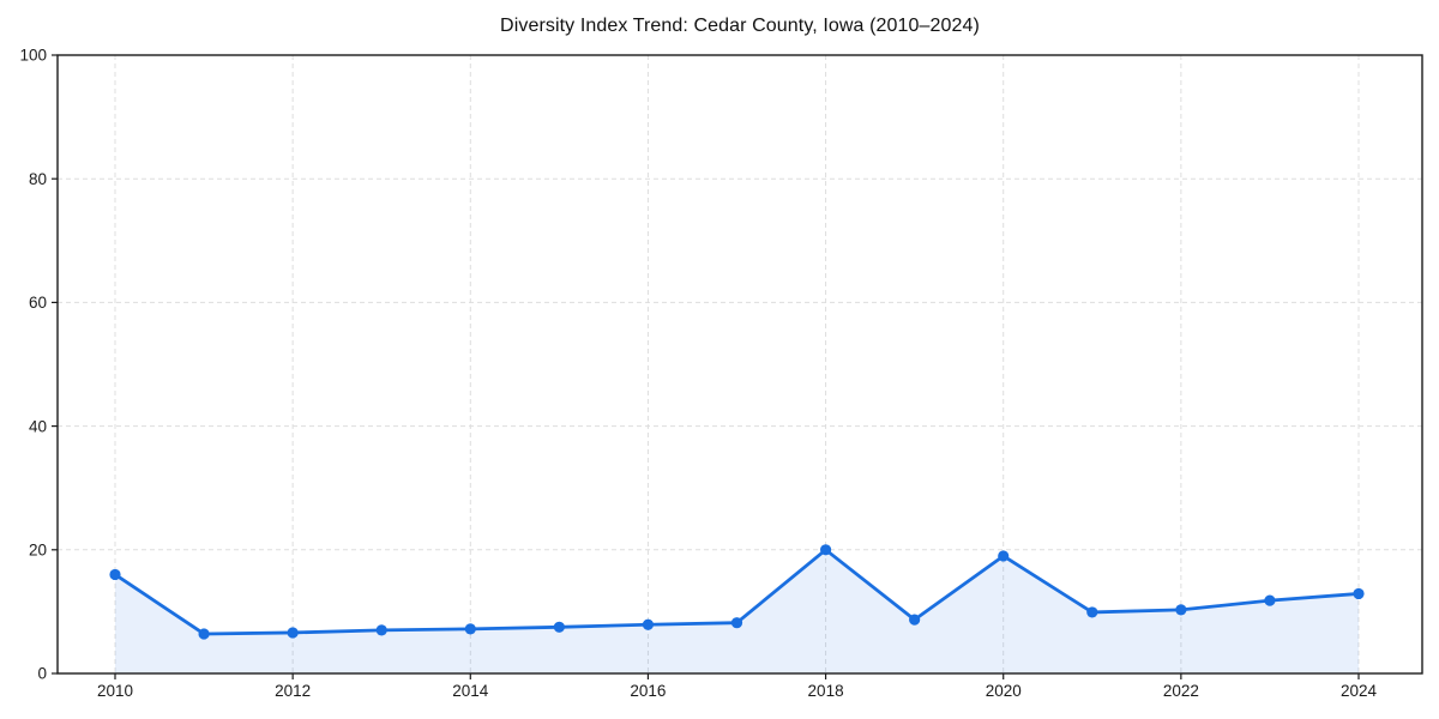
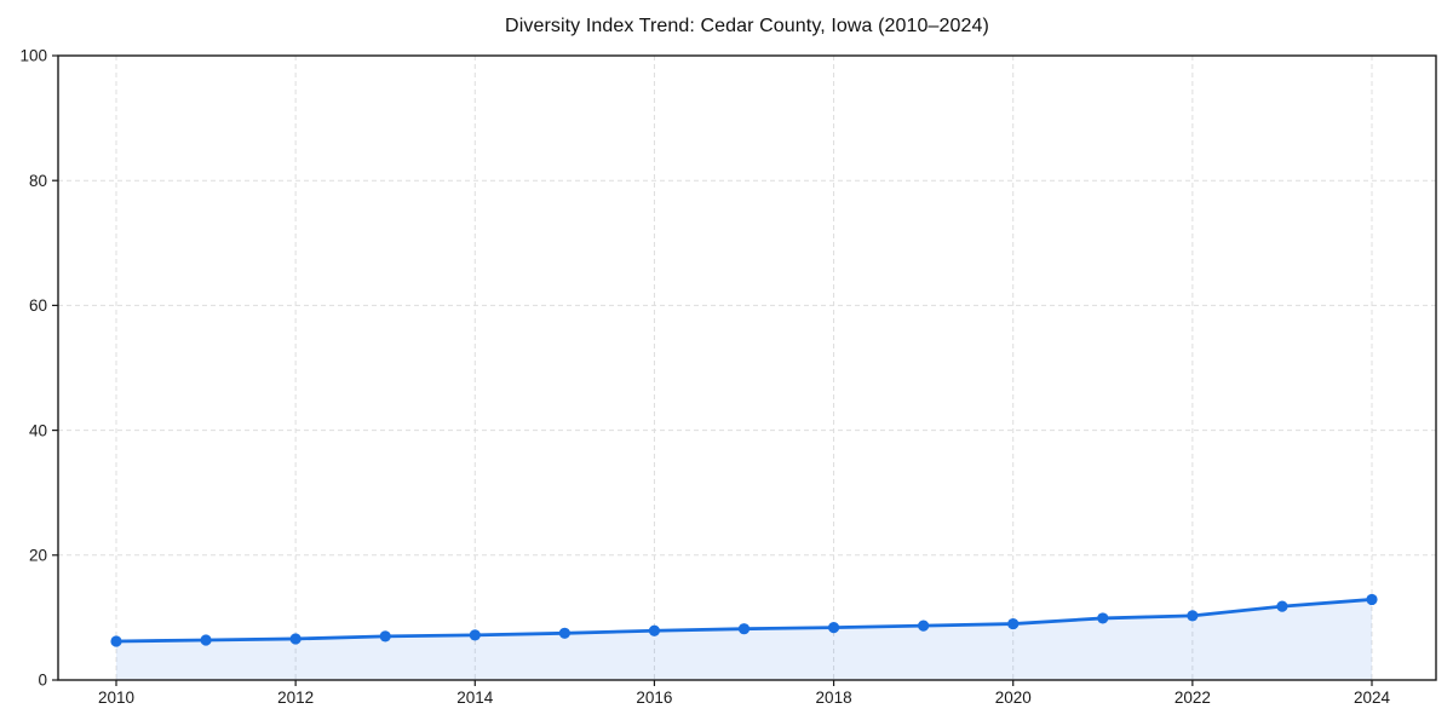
2010: 16 -> 6
2018: 20 -> 8
2020: 19 -> 9
